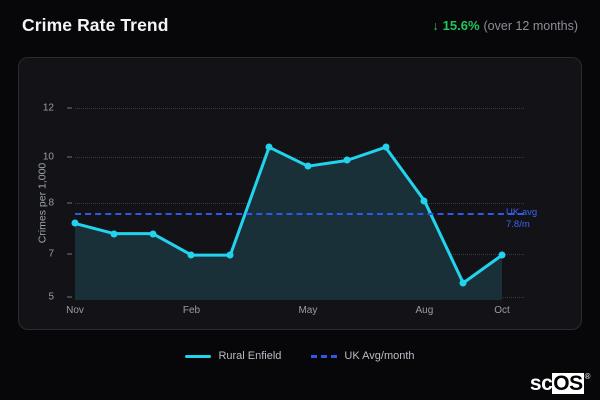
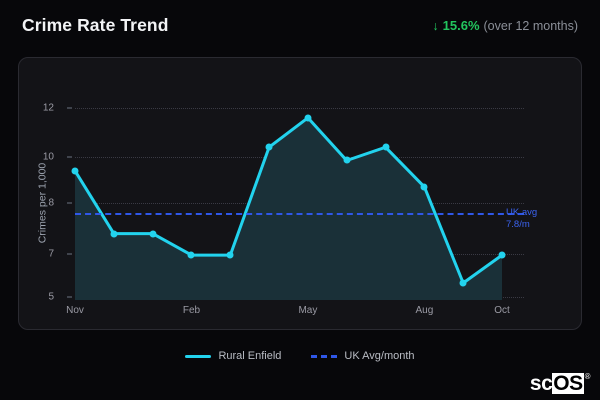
Nov: 7.6 -> 9.4
May: 9.6 -> 11.6
Aug: 8.1 -> 8.7
